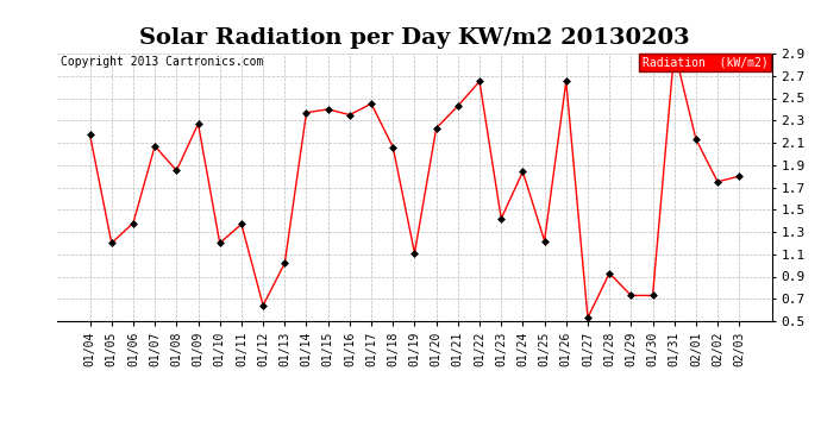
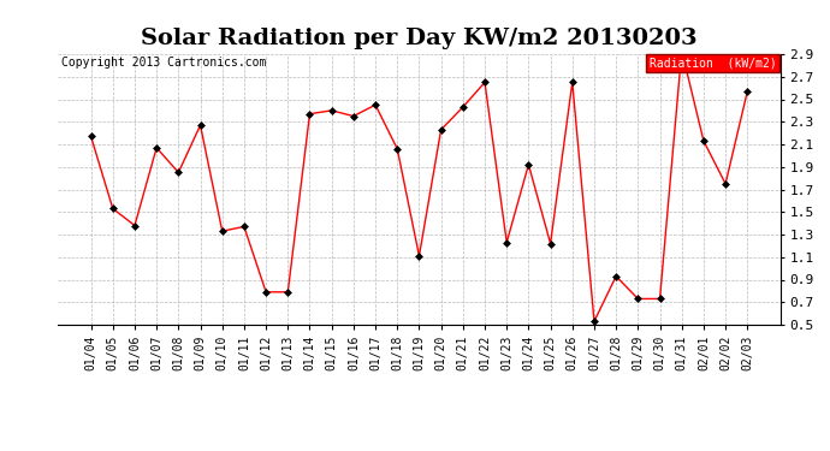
01/05: 1.20 -> 1.53
01/10: 1.20 -> 1.33
01/12: 0.64 -> 0.79
01/13: 1.02 -> 0.79
01/23: 1.42 -> 1.23
01/24: 1.84 -> 1.92
02/03: 1.80 -> 2.57
